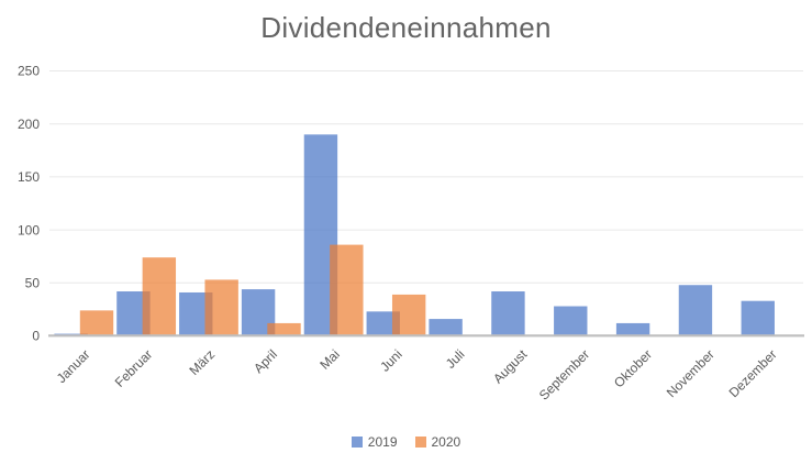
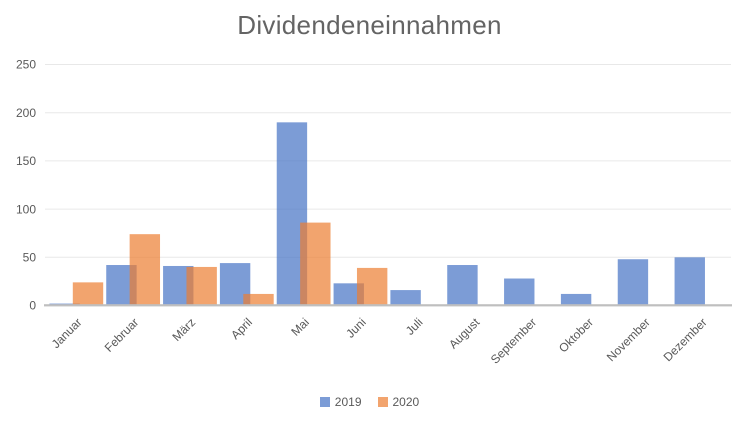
2020/März: 50 -> 40
2019/Dezember: 30 -> 50
